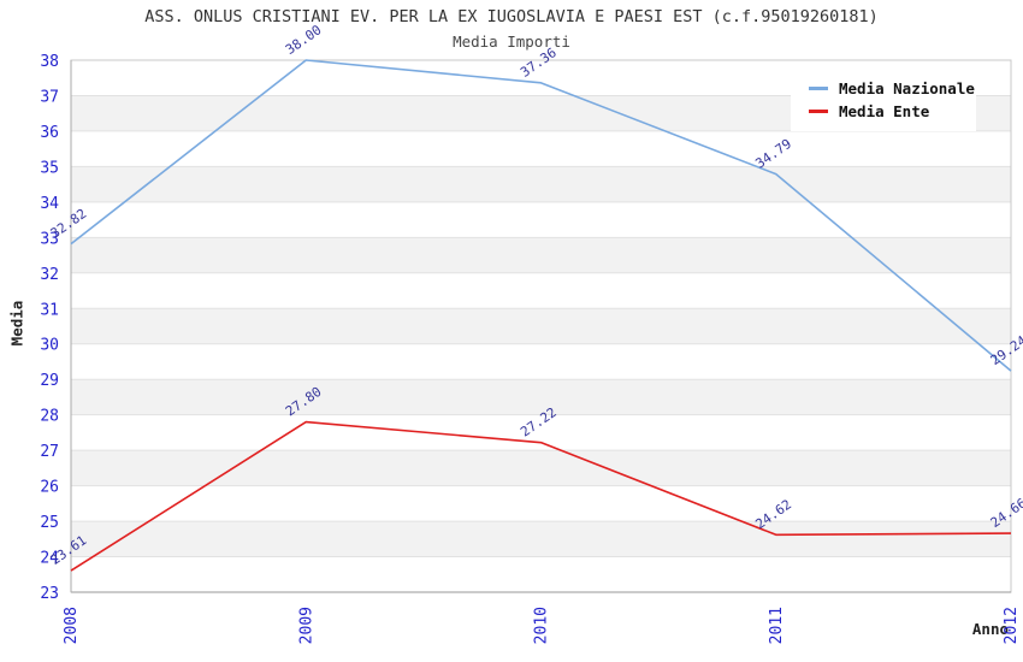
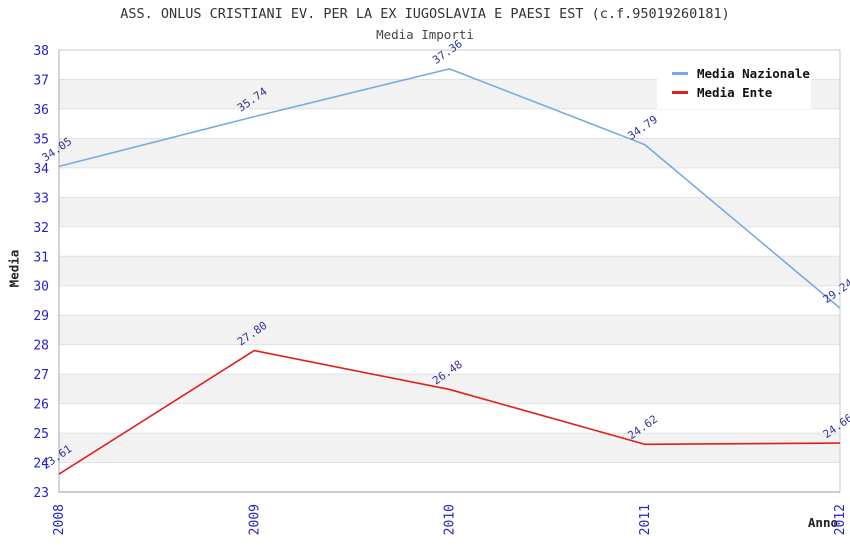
Media Nazionale/2008: 32.82 -> 34.05
Media Nazionale/2009: 38.00 -> 35.74
Media Ente/2010: 27.22 -> 26.48
